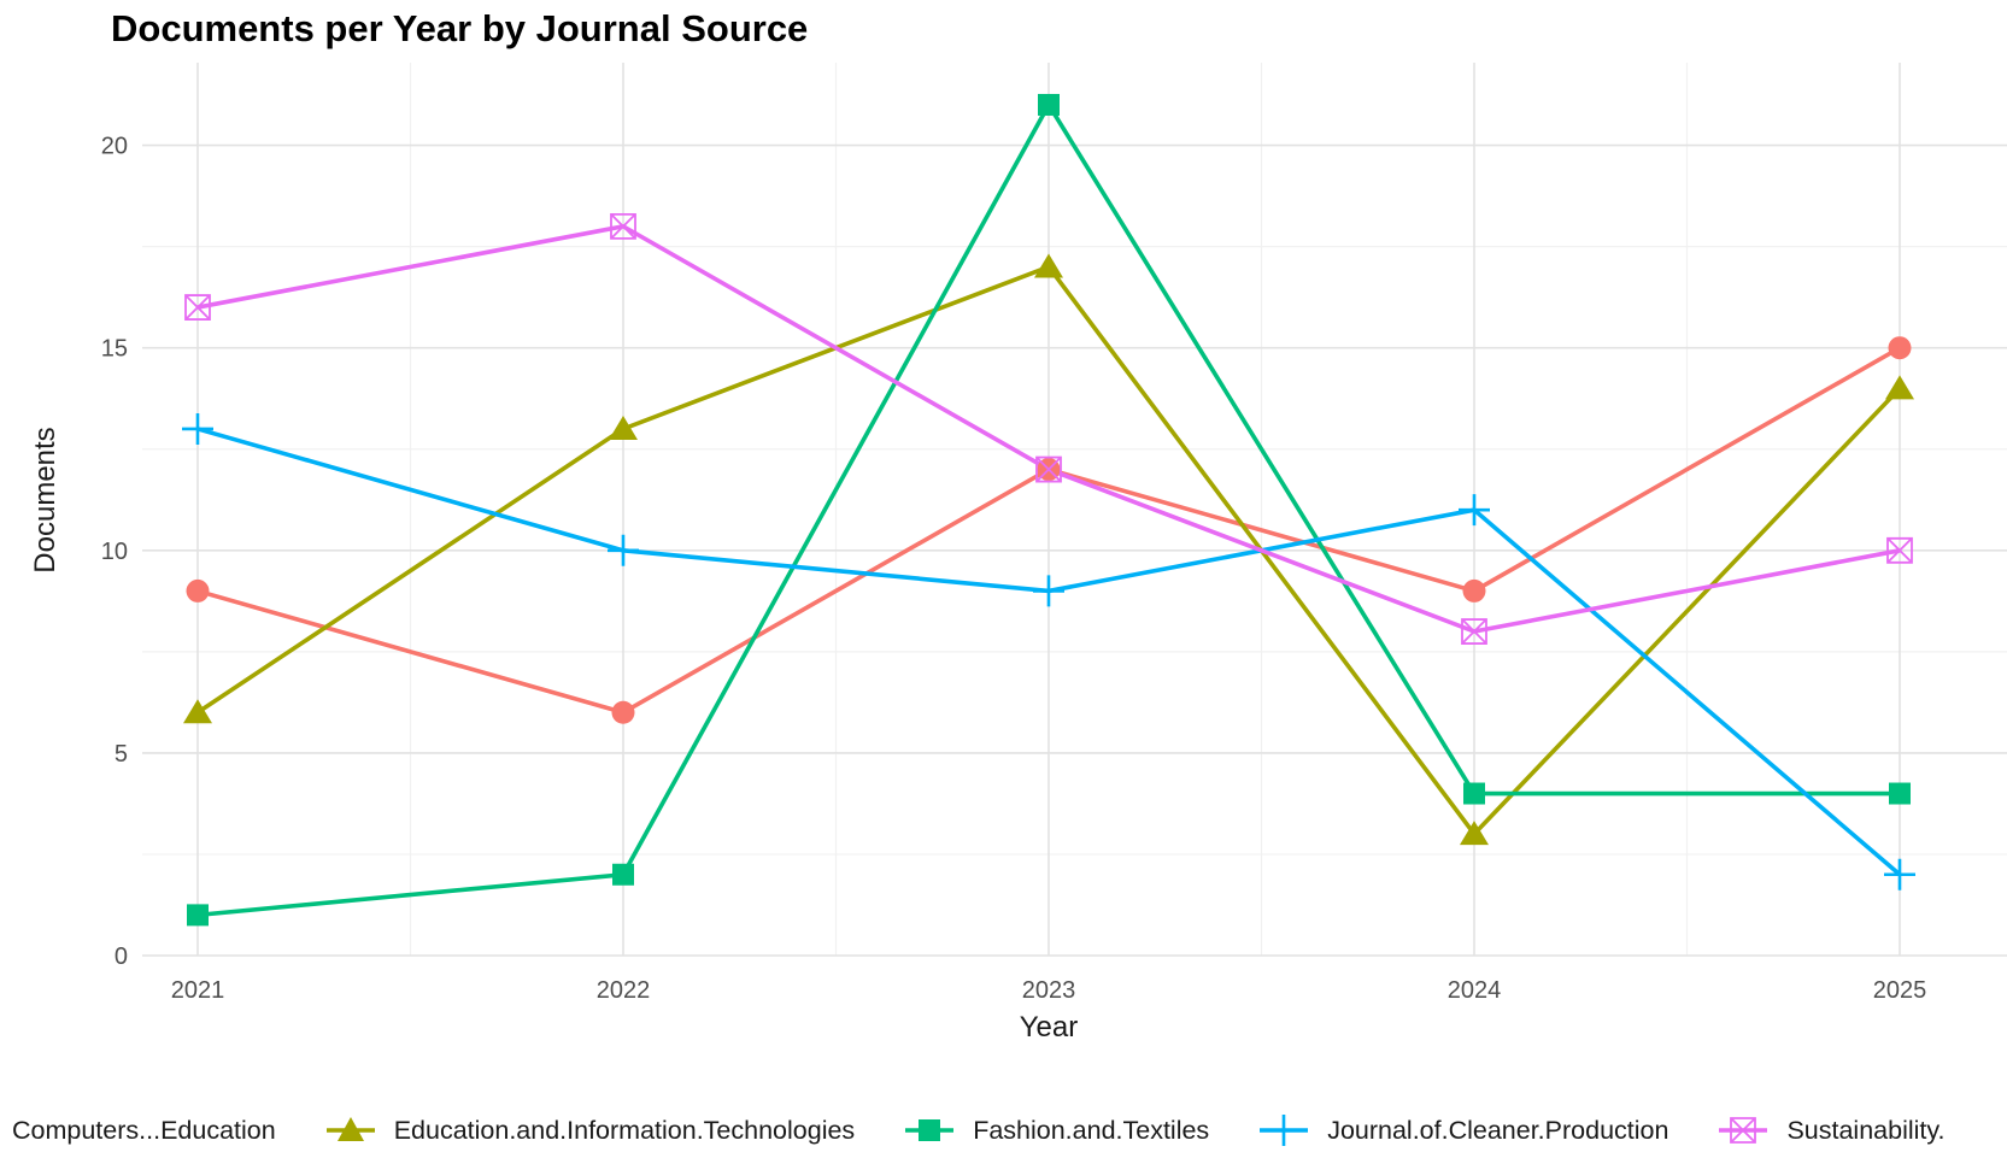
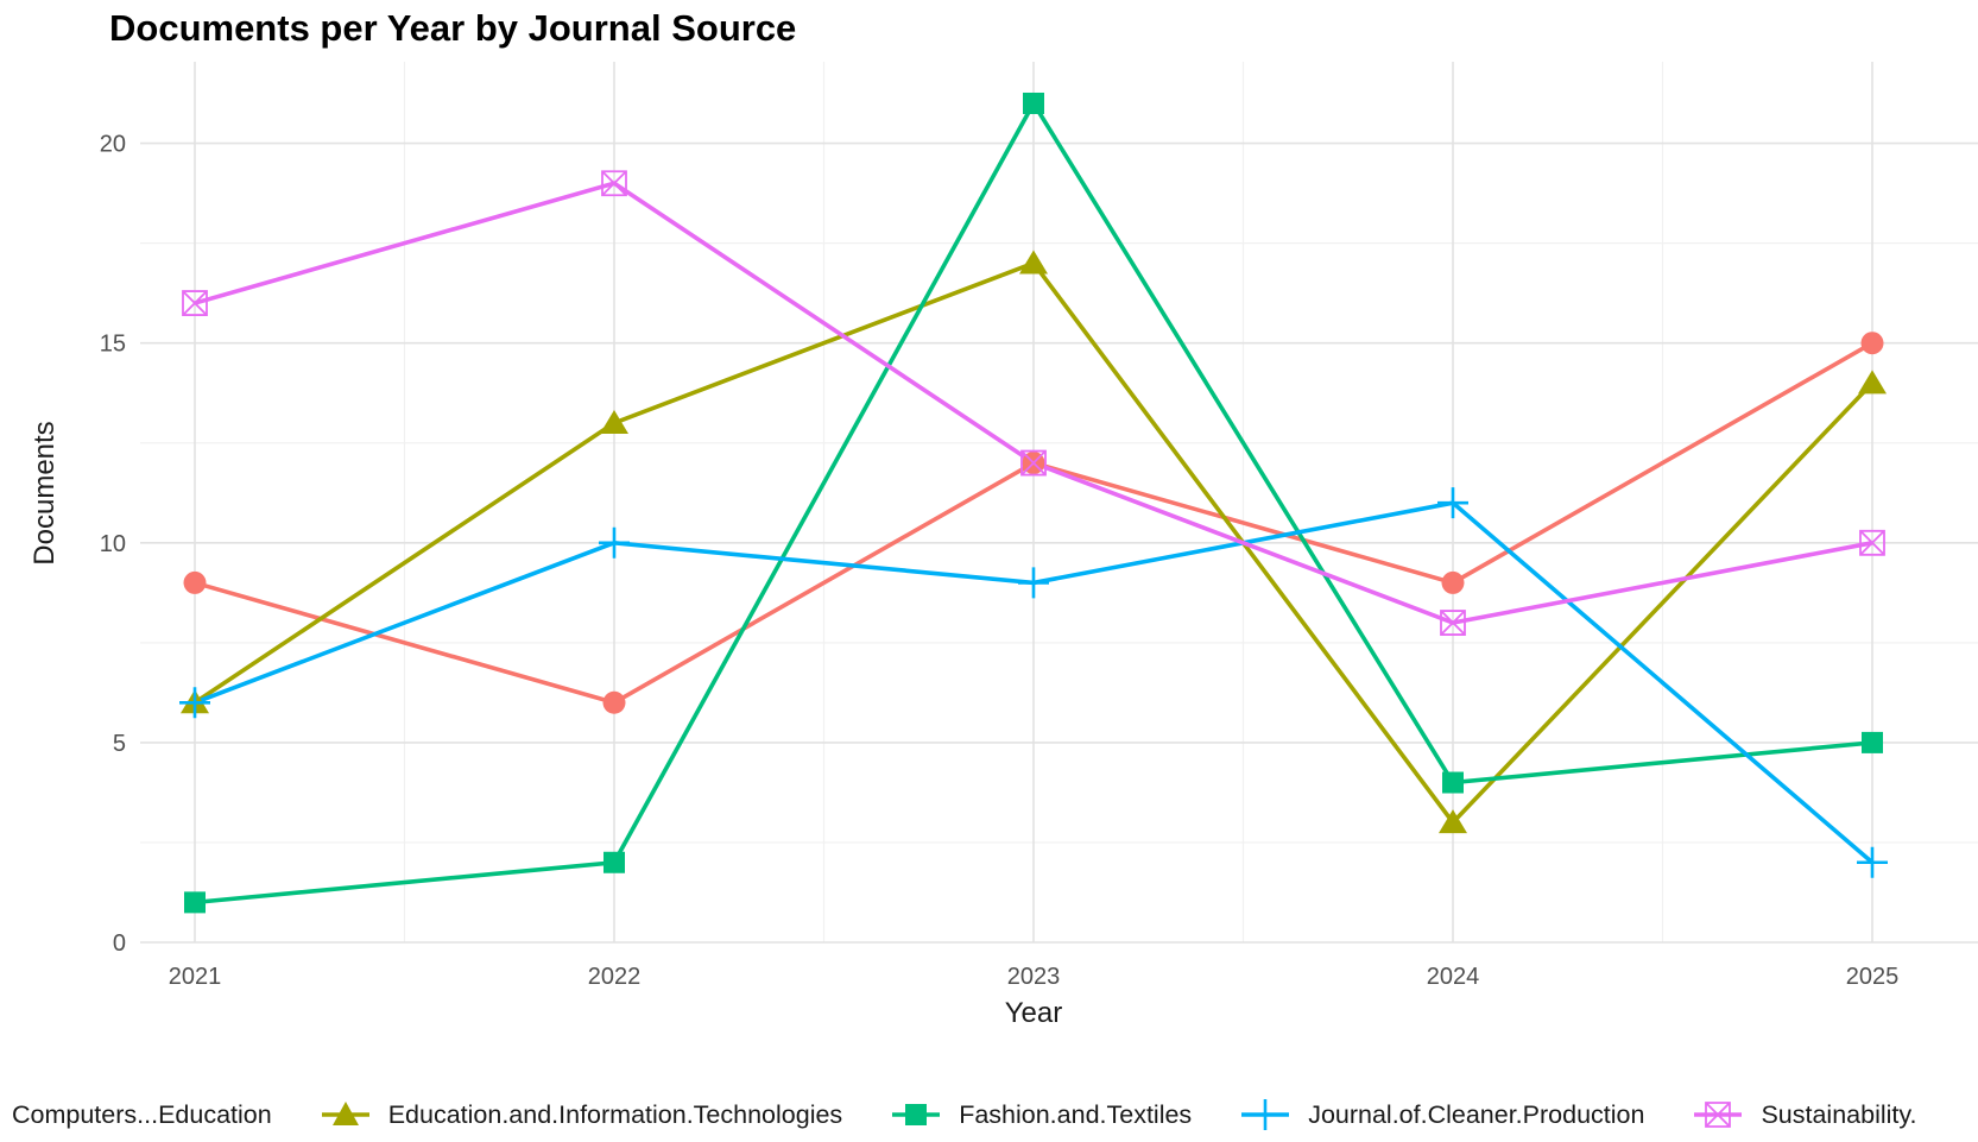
Journal.of.Cleaner.Production/2021: 13 -> 6
Sustainability./2022: 18 -> 19
Fashion.and.Textiles/2025: 4 -> 5
